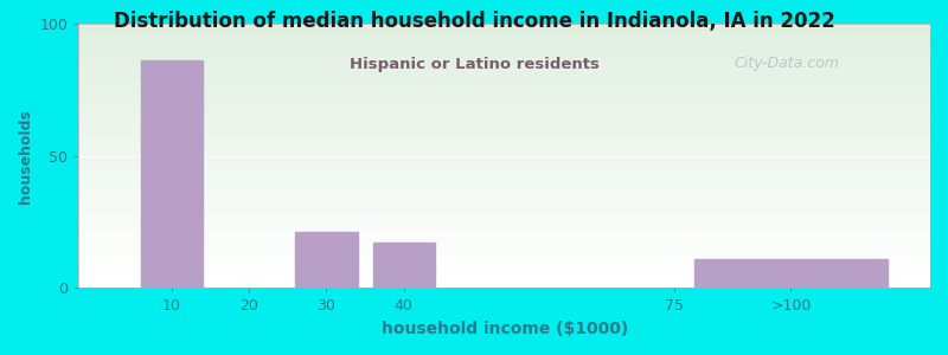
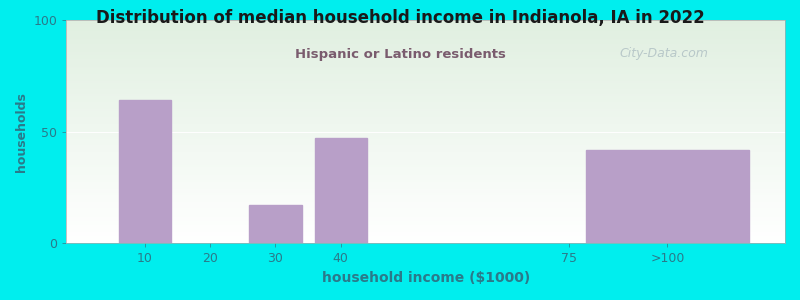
10: 86 -> 64
30: 21 -> 17
40: 17 -> 47
>100: 11 -> 42
